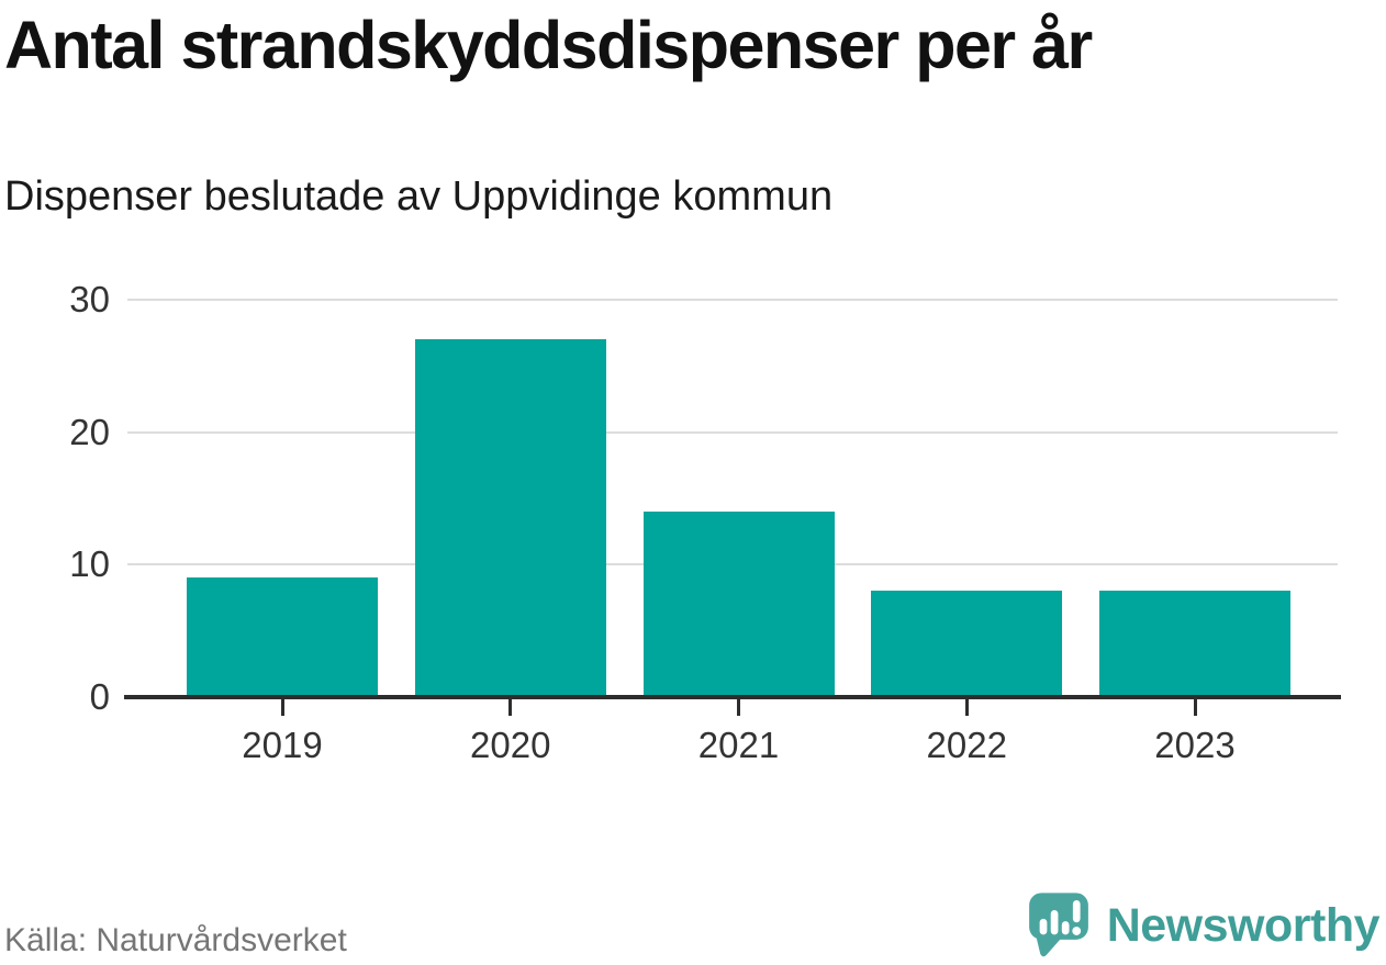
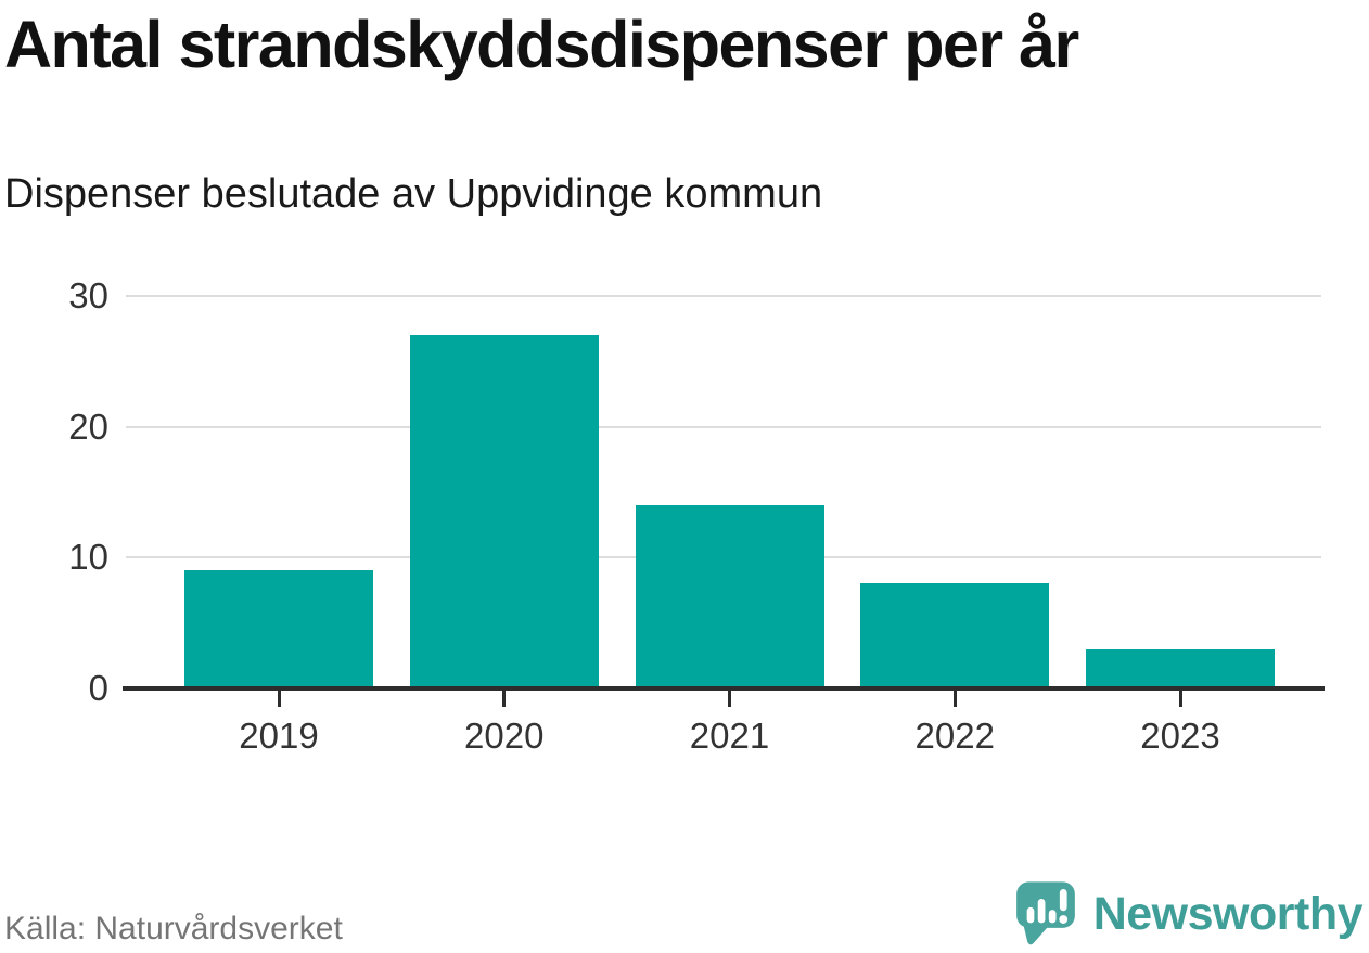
2023: 8 -> 3
